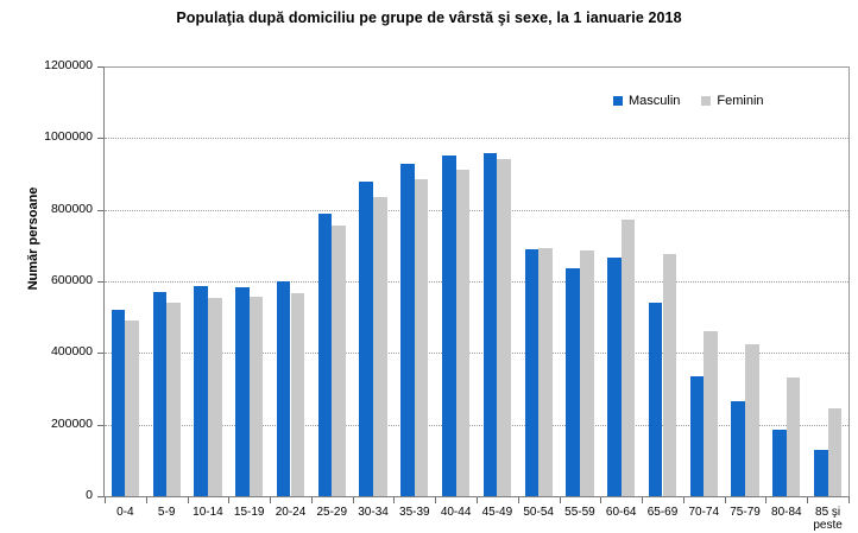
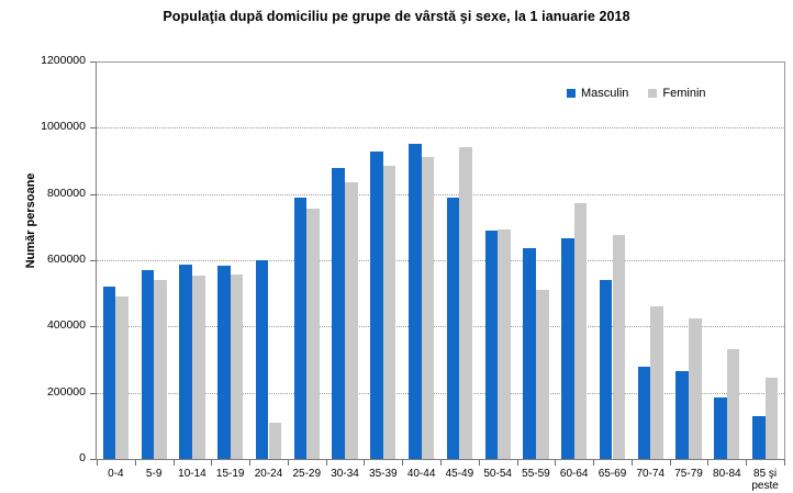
Feminin/20-24: 570000 -> 110000
Masculin/45-49: 960000 -> 790000
Feminin/55-59: 690000 -> 510000
Masculin/70-74: 330000 -> 280000
